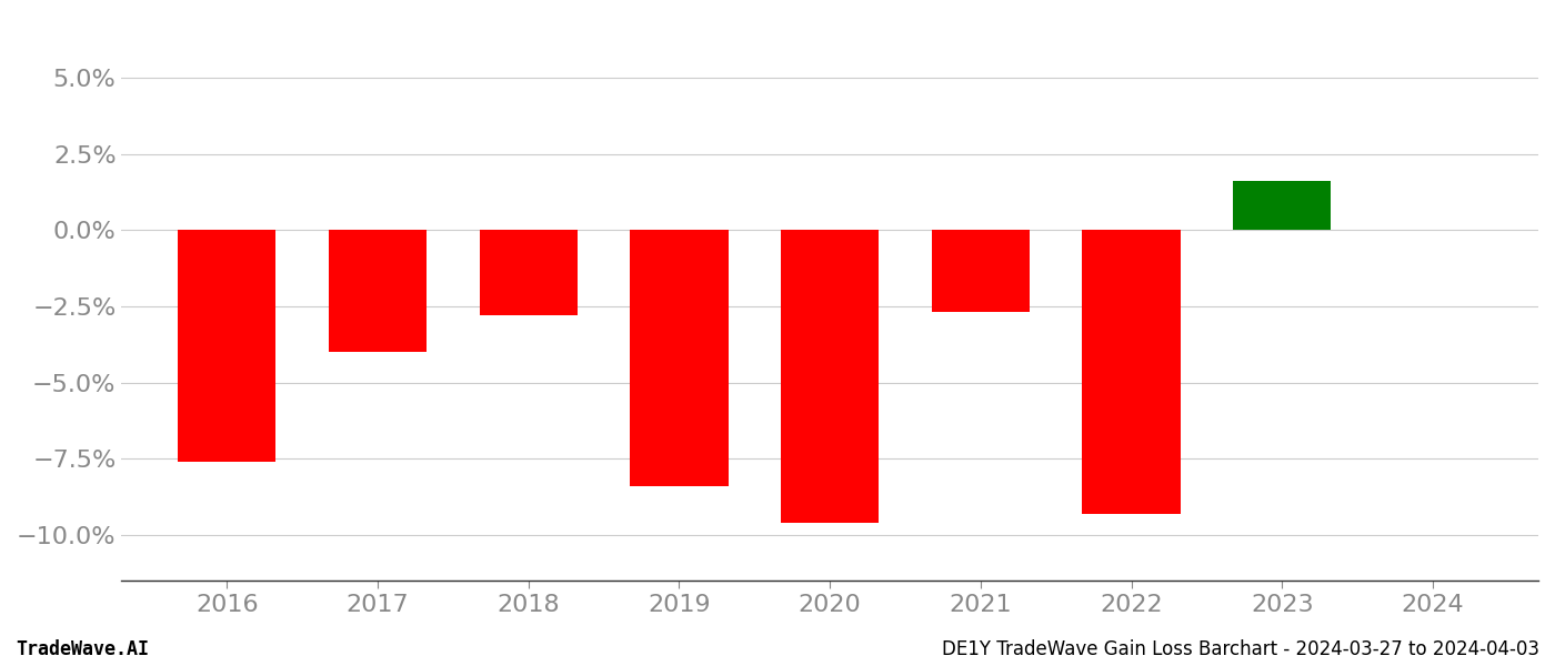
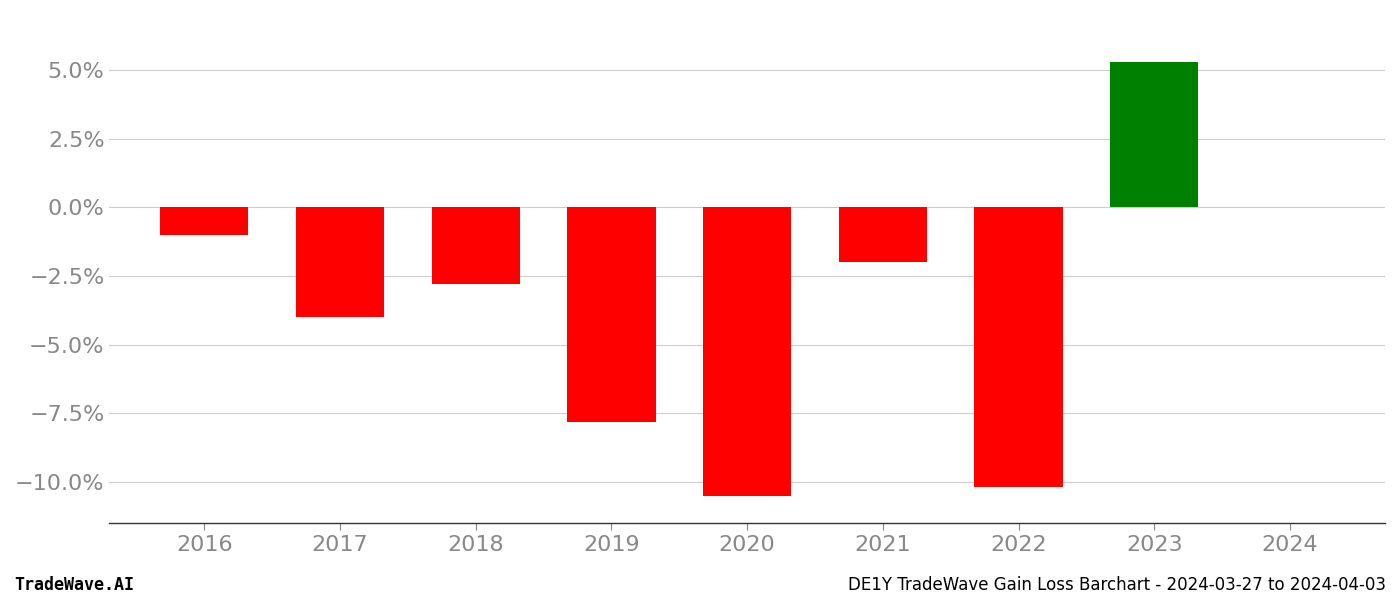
2016: -7.6% -> -1.0%
2019: -8.4% -> -7.8%
2020: -9.6% -> -10.5%
2021: -2.7% -> -2.0%
2022: -9.3% -> -10.2%
2023: 1.6% -> 5.3%
